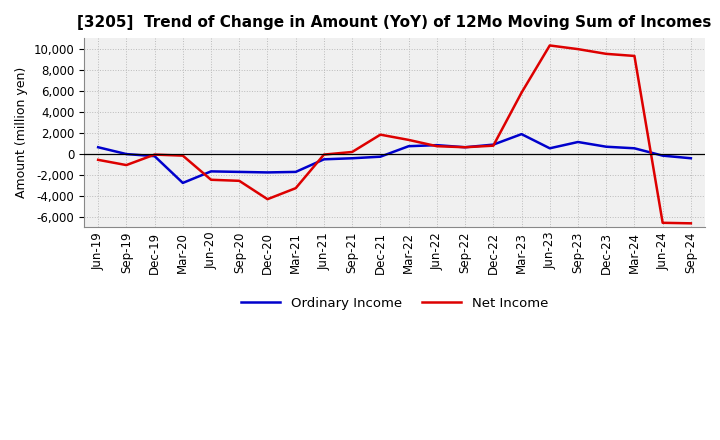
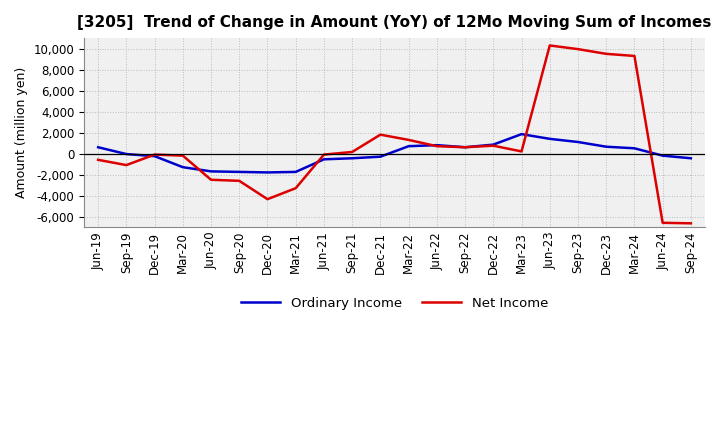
Ordinary Income/Mar-20: -2,800 -> -1,300
Net Income/Mar-23: 5,800 -> 200
Ordinary Income/Jun-23: 500 -> 1,400
